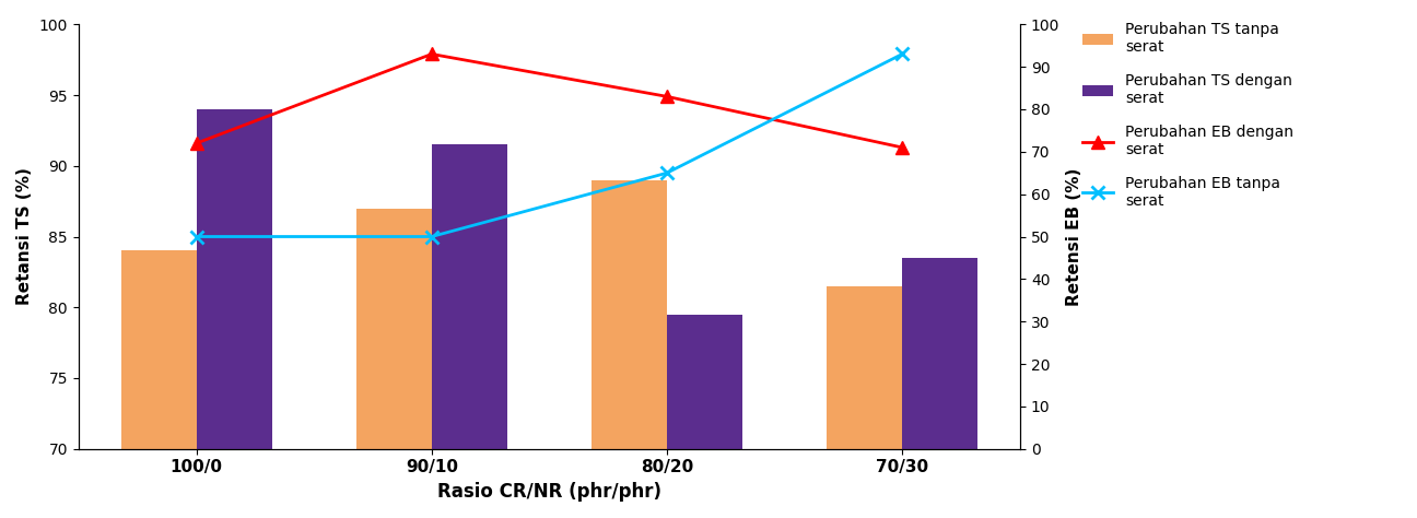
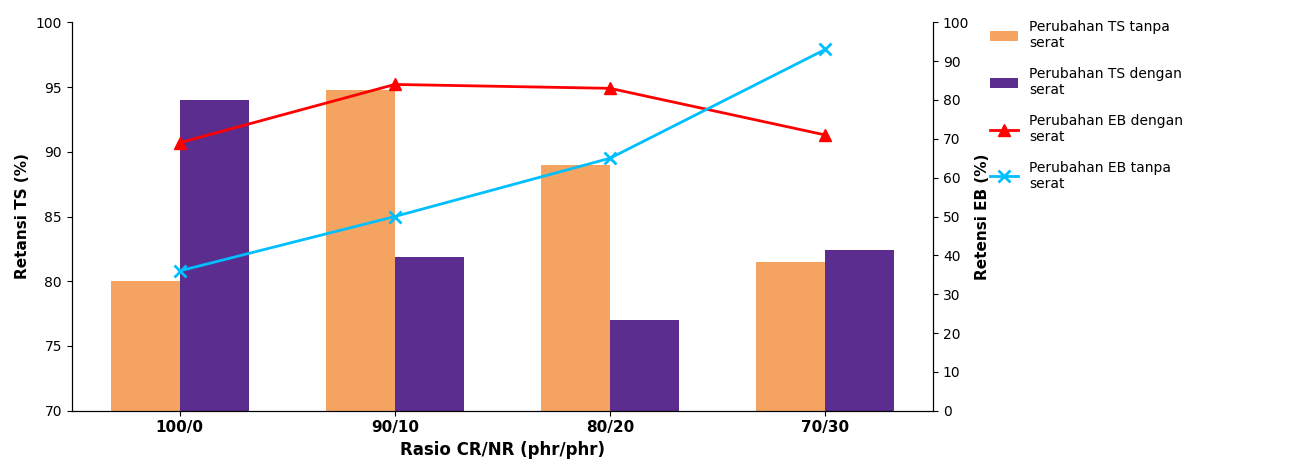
Perubahan TS tanpa serat/100/0: 84.0 -> 80.0
Perubahan EB dengan serat/100/0: 72 -> 69
Perubahan EB tanpa serat/100/0: 50 -> 36
Perubahan TS tanpa serat/90/10: 87.0 -> 94.8
Perubahan EB dengan serat/90/10: 93 -> 84
Perubahan TS dengan serat/90/10: 91.5 -> 81.9
Perubahan TS dengan serat/80/20: 79.5 -> 77.0
Perubahan TS dengan serat/70/30: 83.5 -> 82.4
